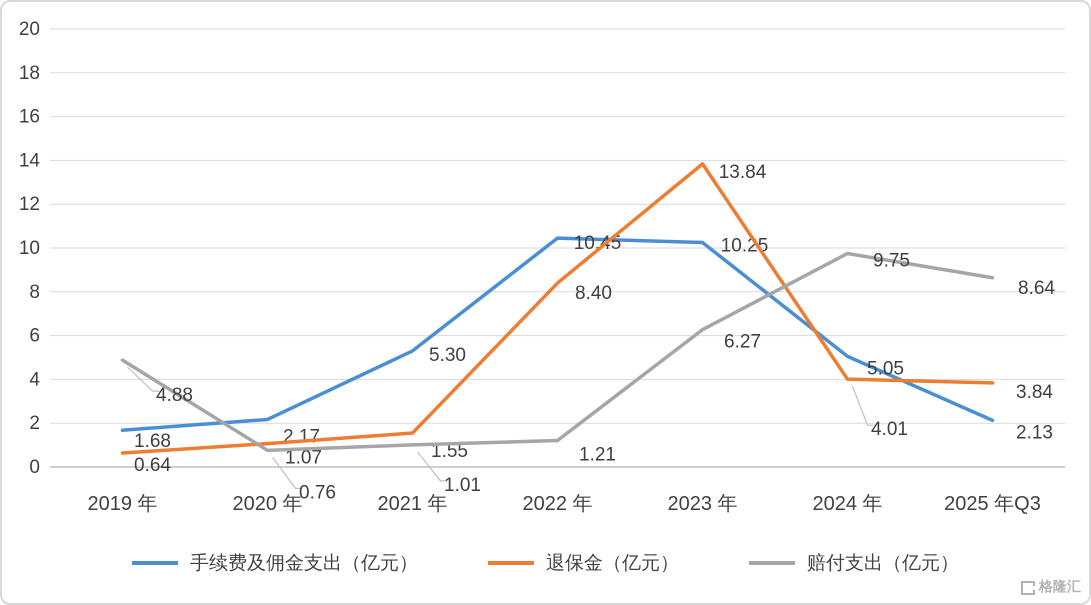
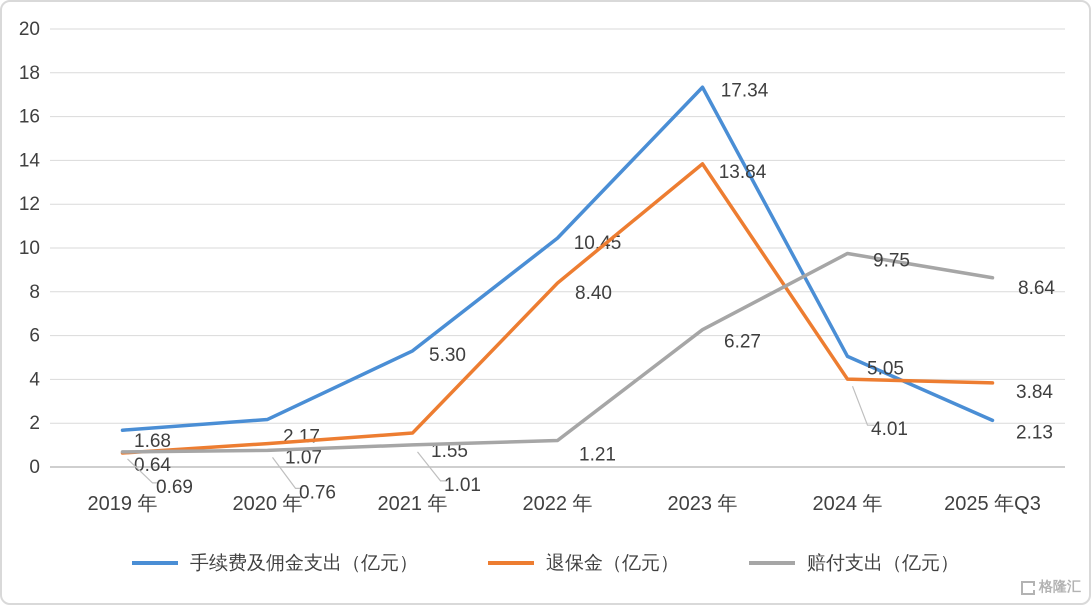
赔付支出（亿元）/2019 年: 4.88 -> 0.69
手续费及佣金支出（亿元）/2023 年: 10.25 -> 17.34
